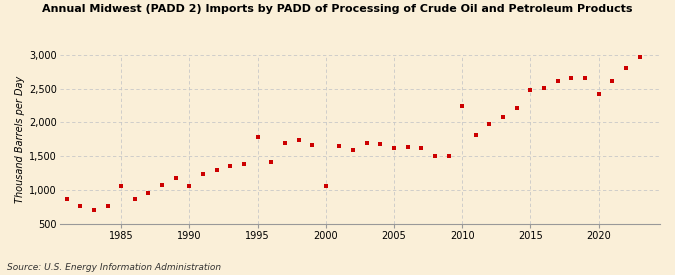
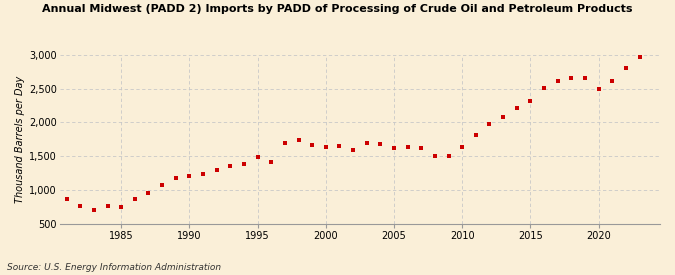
1985: 1,060 -> 750
1990: 1,060 -> 1,210
1995: 1,780 -> 1,490
2000: 1,060 -> 1,640
2010: 2,240 -> 1,640
2015: 2,480 -> 2,310
2020: 2,420 -> 2,500
